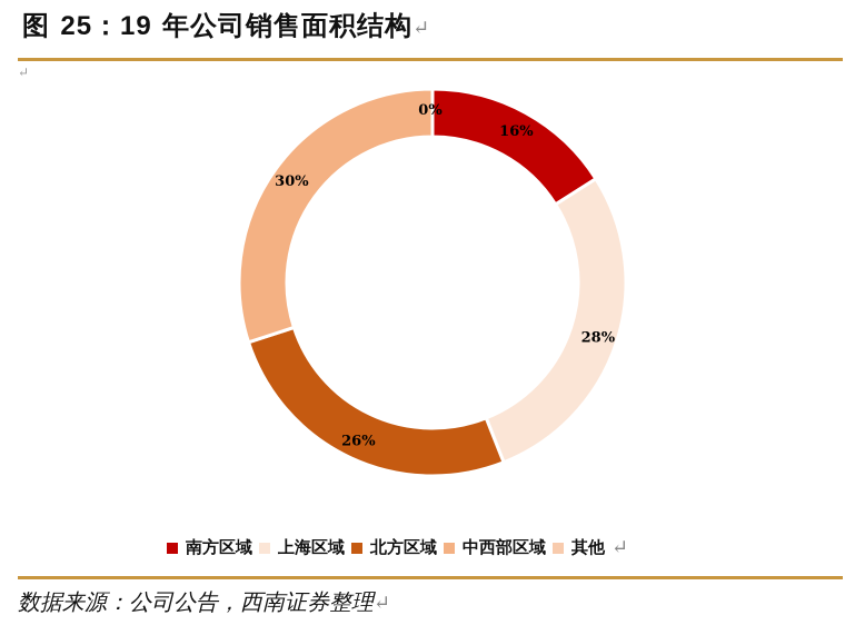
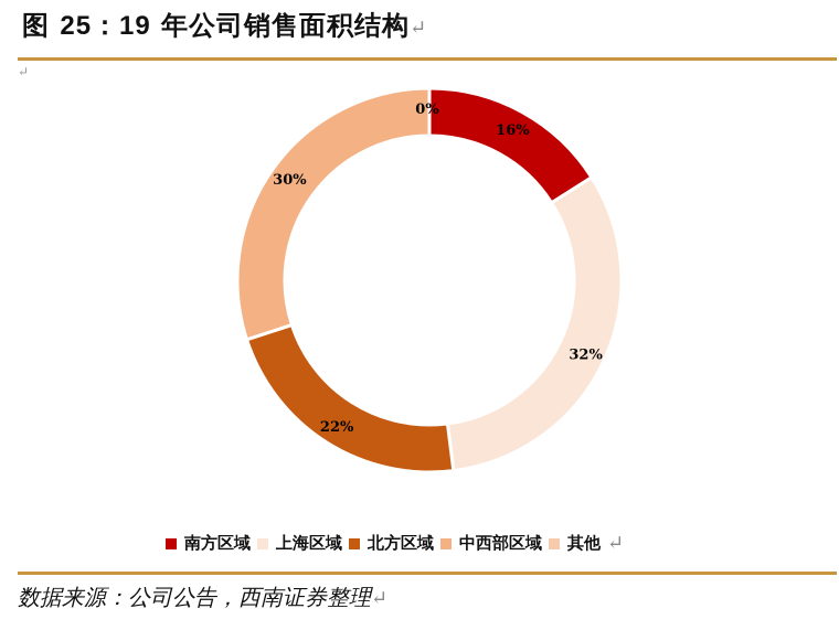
上海区域: 28% -> 32%
北方区域: 26% -> 22%
